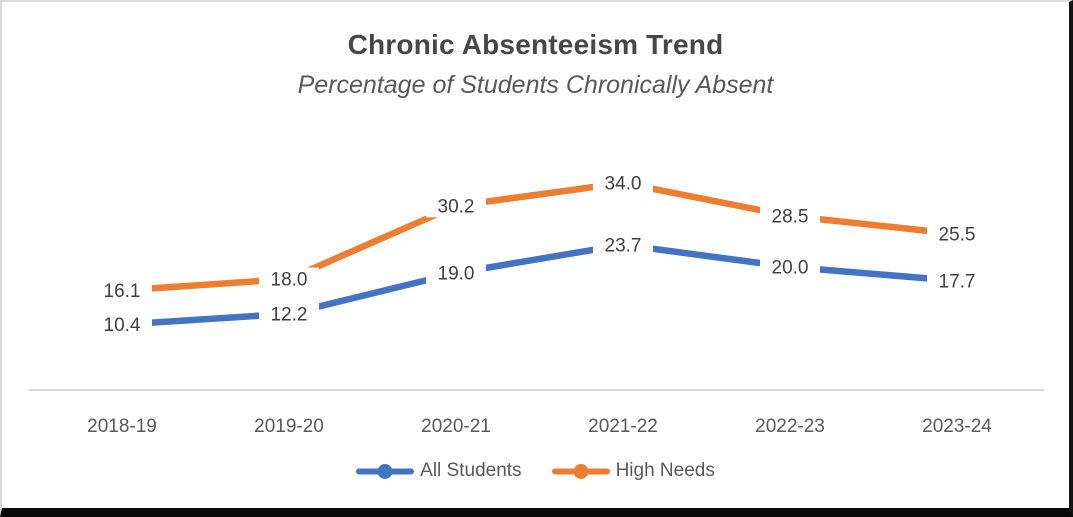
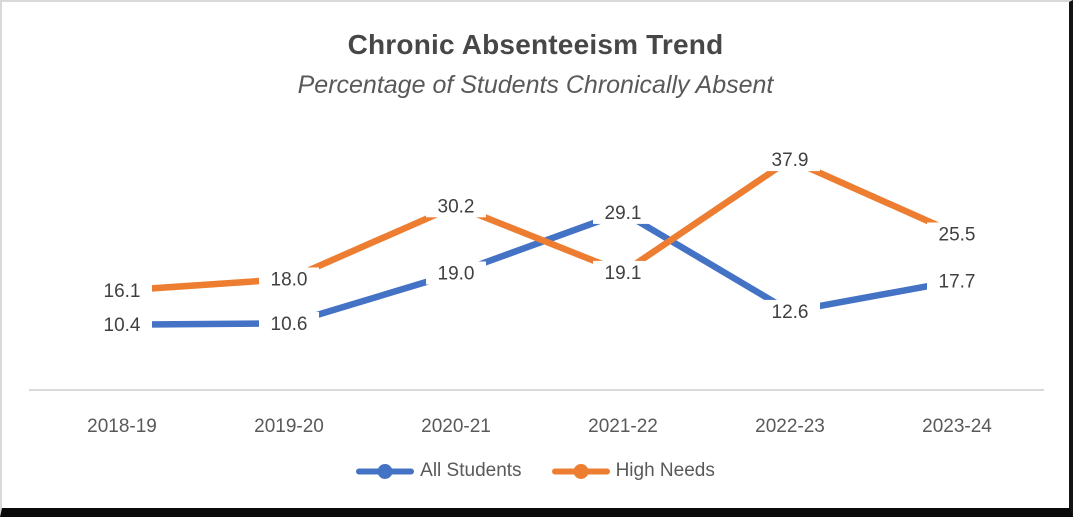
All Students/2019-20: 12.2 -> 10.6
All Students/2021-22: 23.7 -> 29.1
High Needs/2021-22: 34.0 -> 19.1
All Students/2022-23: 20.0 -> 12.6
High Needs/2022-23: 28.5 -> 37.9
